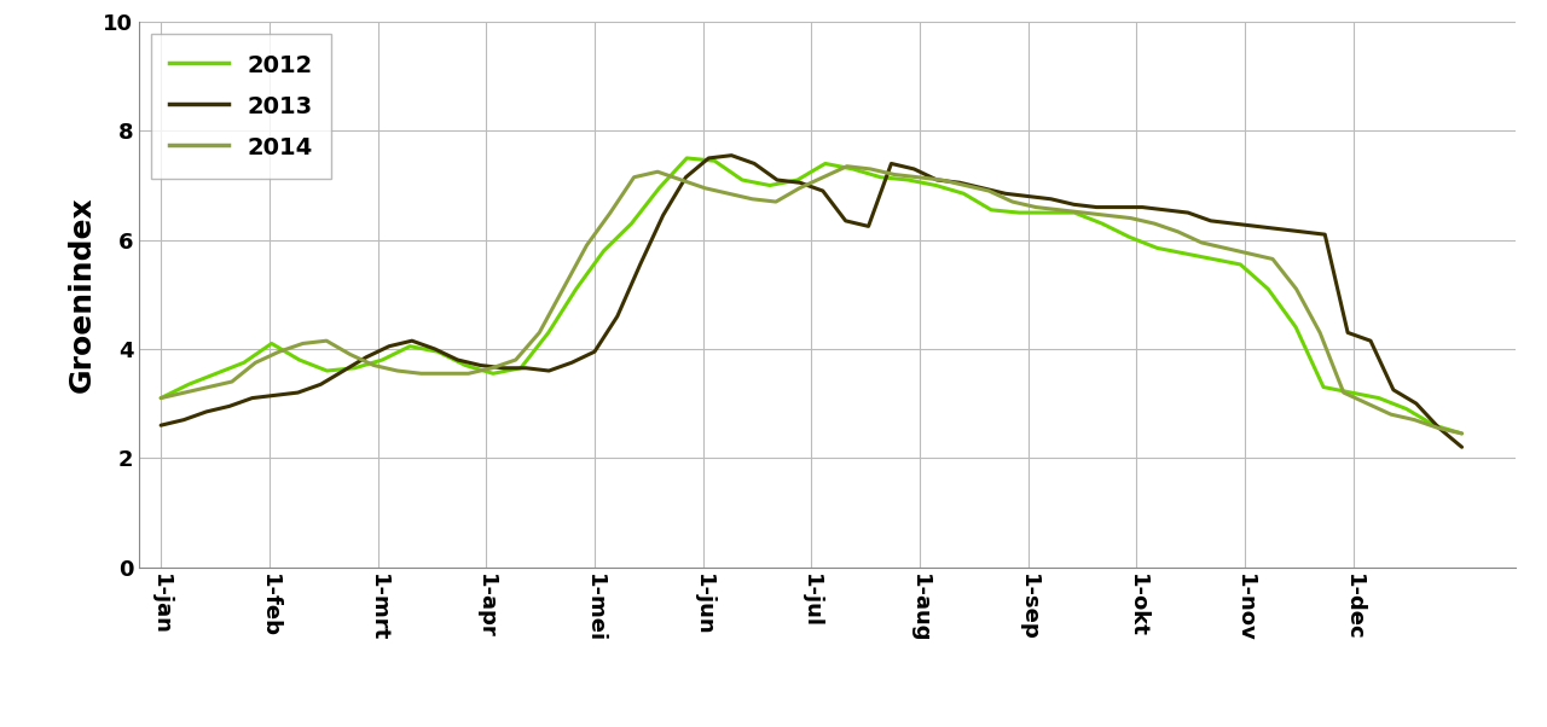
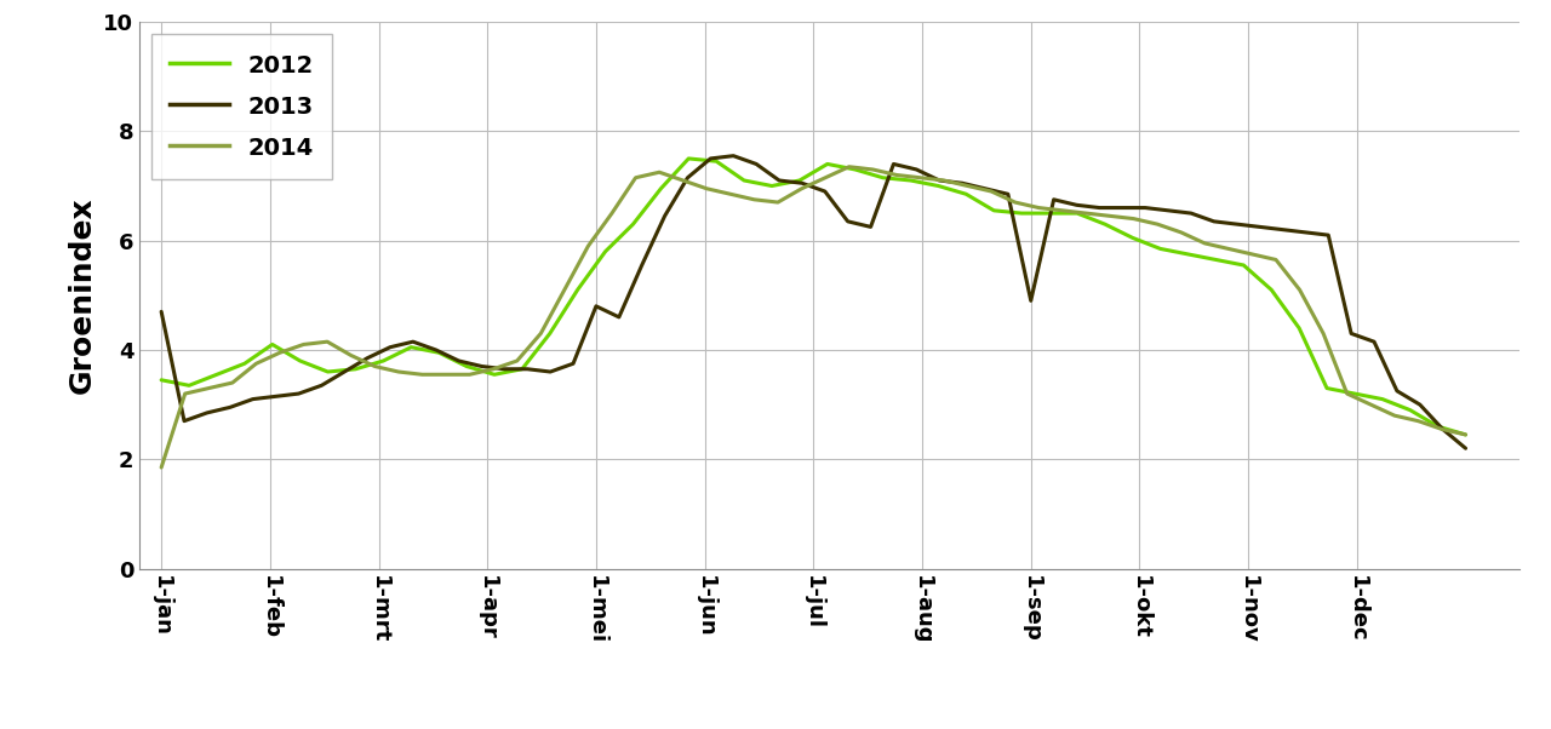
2012/1-jan: 3.10 -> 3.45
2013/1-jan: 2.60 -> 4.70
2014/1-jan: 3.10 -> 1.85
2013/1-mei: 3.95 -> 4.80
2013/1-sep: 6.80 -> 4.90
